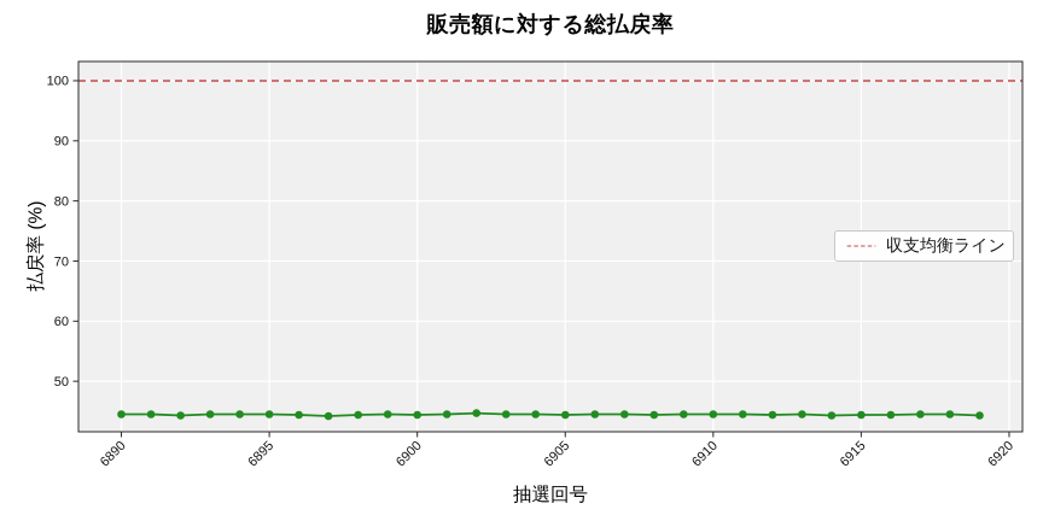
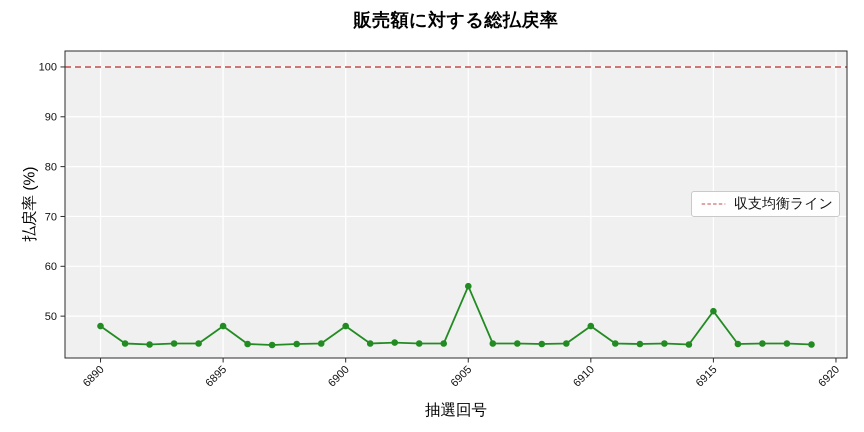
6890: 44 -> 48
6895: 44 -> 48
6900: 44 -> 48
6905: 44 -> 56
6910: 44 -> 48
6915: 44 -> 51
